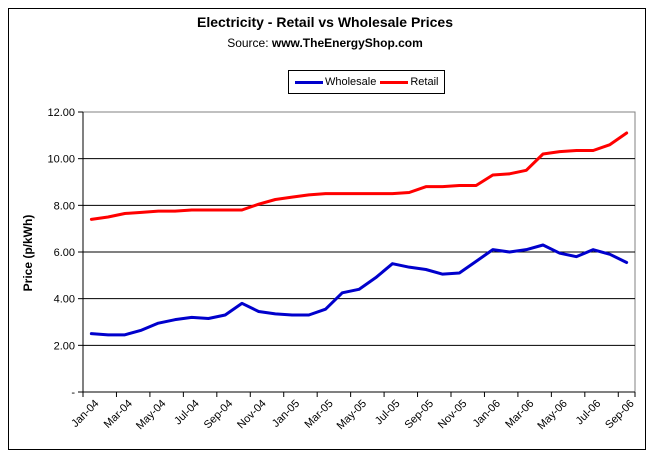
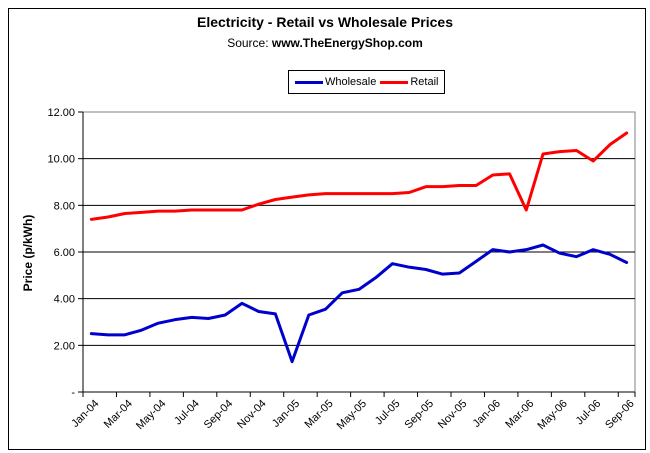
Wholesale/Jan-05: 3.3 -> 1.3
Retail/Mar-06: 9.5 -> 7.8
Retail/Jul-06: 10.3 -> 9.9
